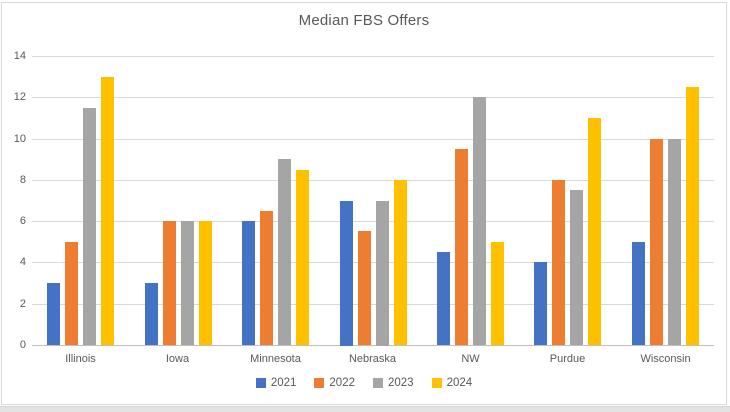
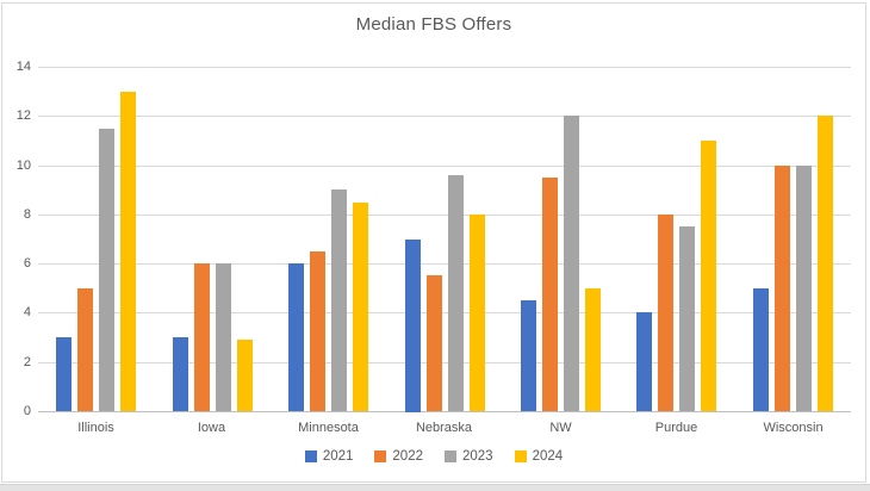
2024/Iowa: 6.0 -> 2.9
2023/Nebraska: 7.0 -> 9.6
2024/Wisconsin: 12.5 -> 12.0
